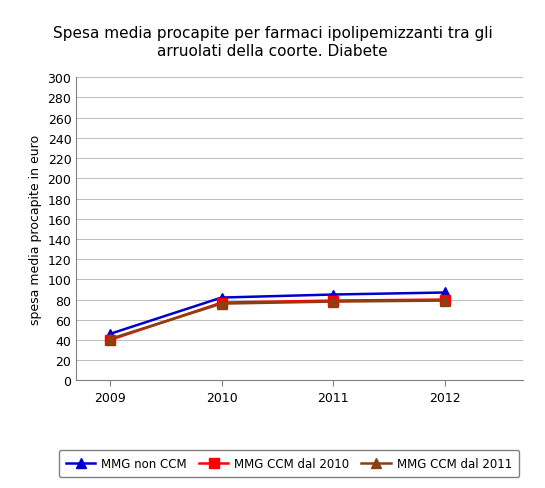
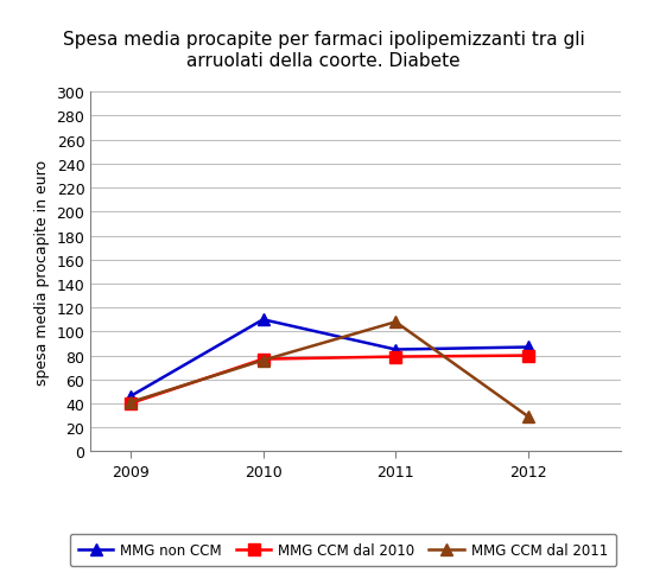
MMG non CCM/2010: 82 -> 110
MMG CCM dal 2011/2011: 78 -> 108
MMG CCM dal 2011/2012: 79 -> 29
